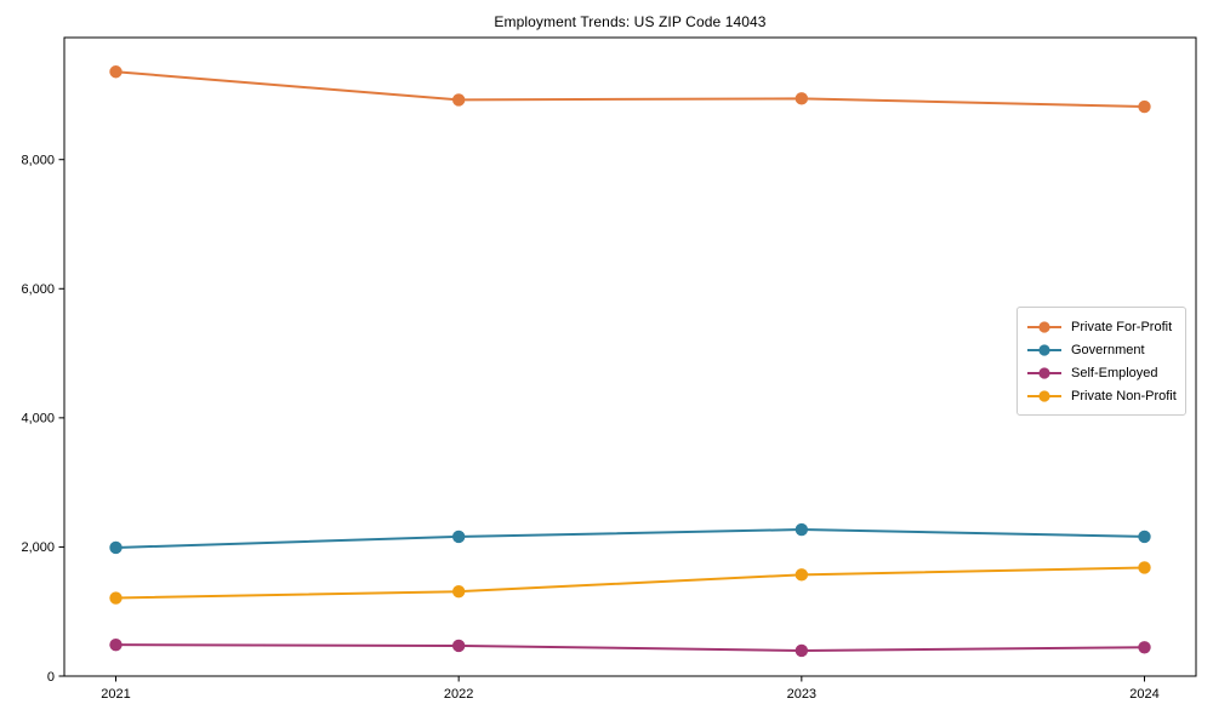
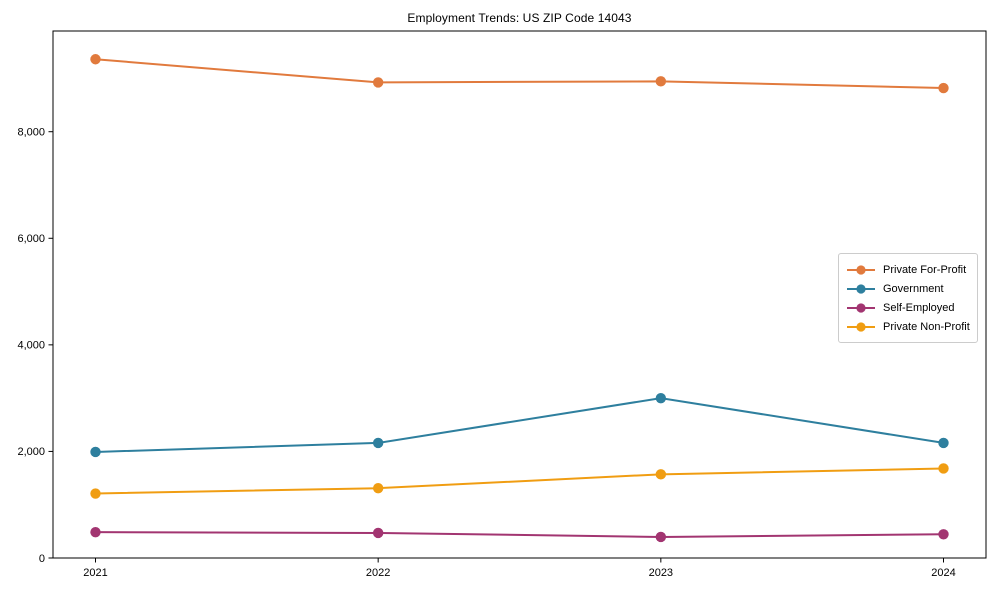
Government/2023: 2300 -> 3000
